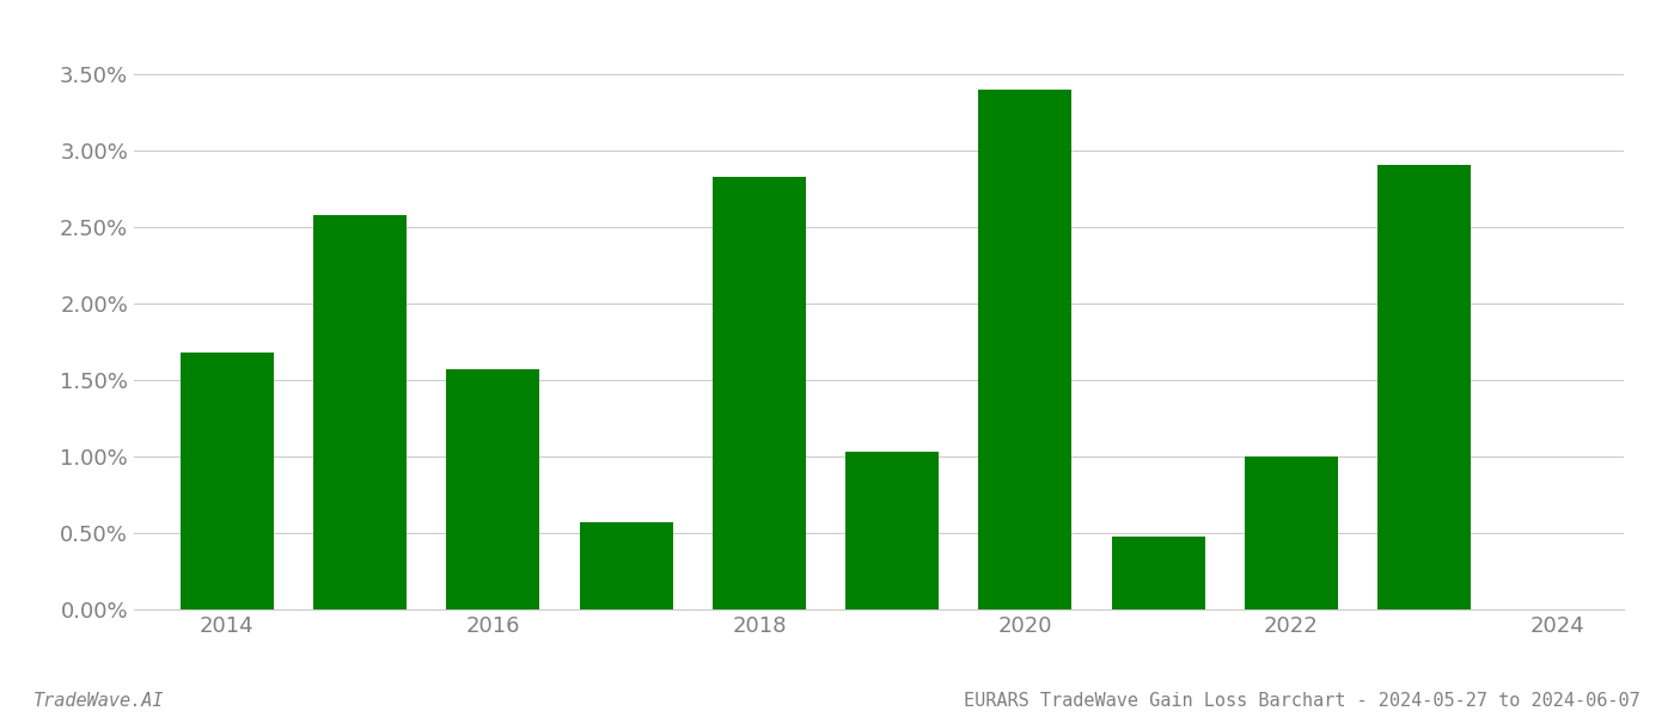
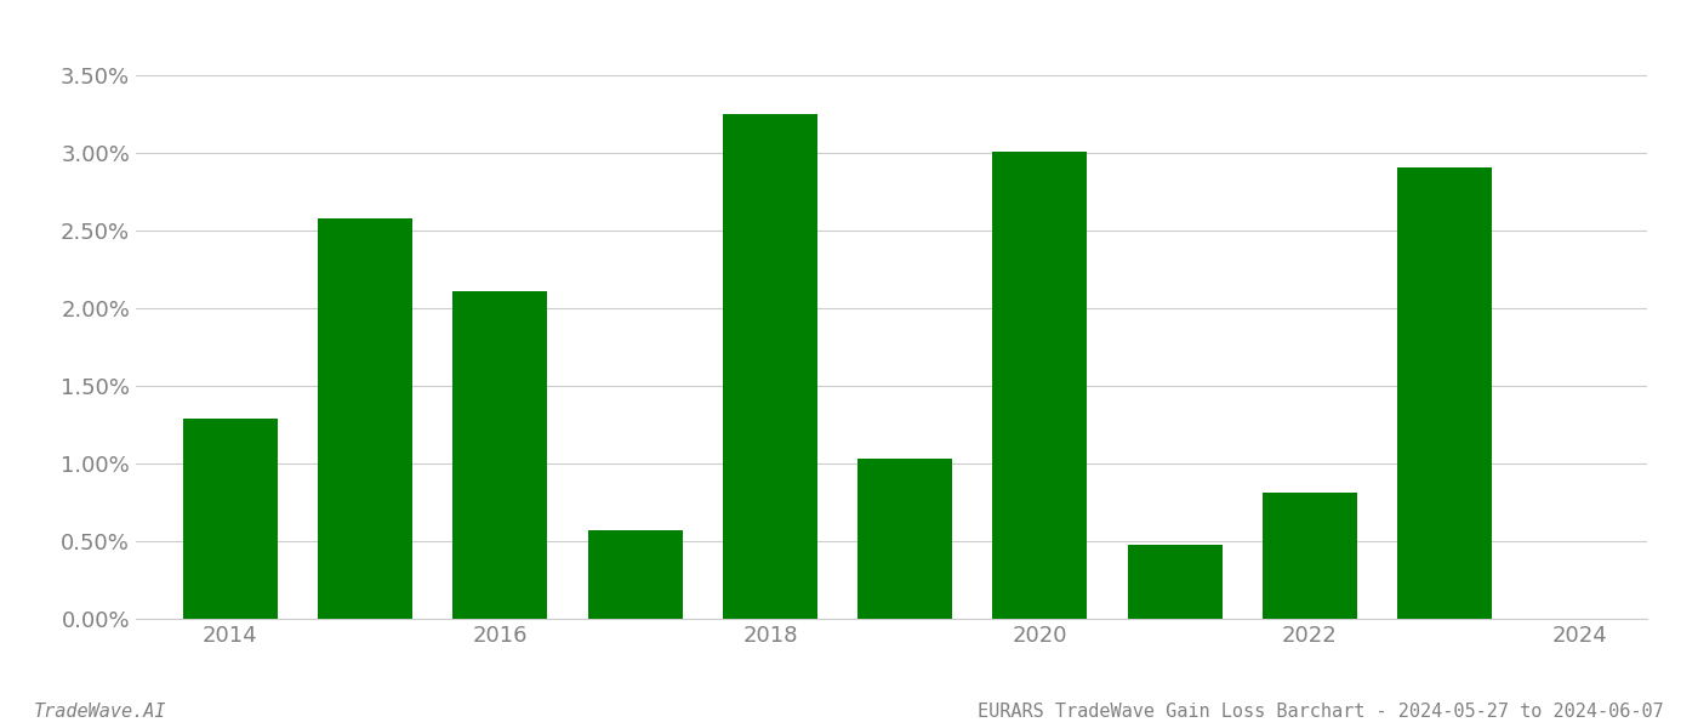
2014: 1.68% -> 1.29%
2016: 1.57% -> 2.11%
2018: 2.83% -> 3.25%
2020: 3.40% -> 3.01%
2022: 1.00% -> 0.81%
